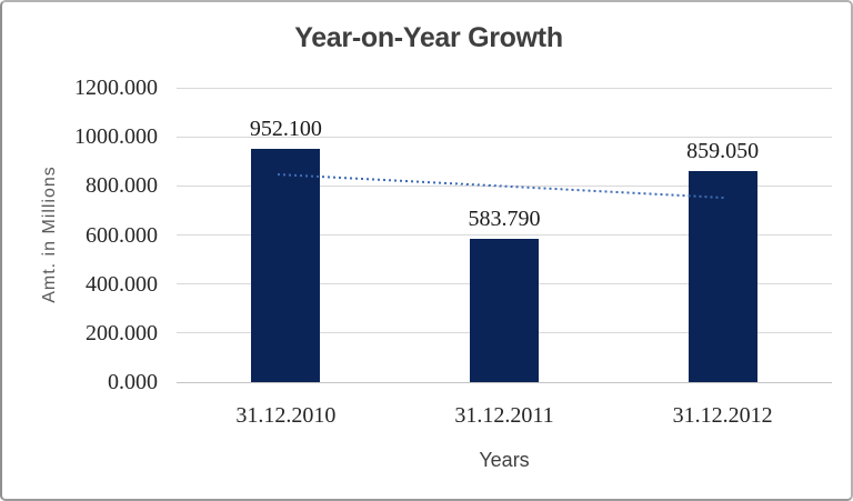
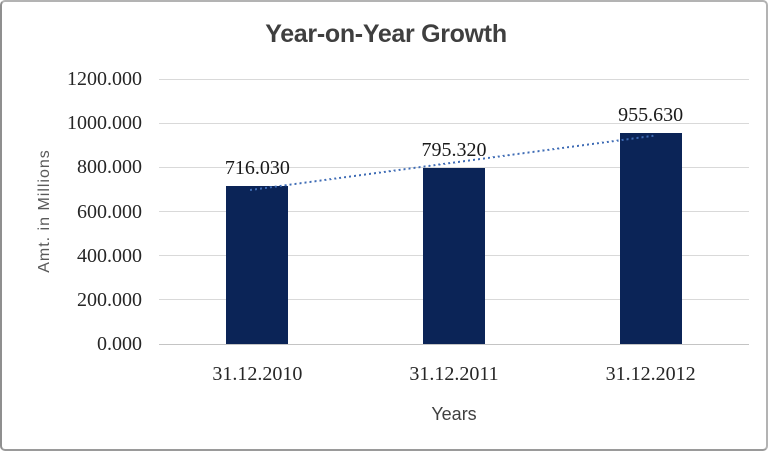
31.12.2010: 952.100 -> 716.030
31.12.2011: 583.790 -> 795.320
31.12.2012: 859.050 -> 955.630
